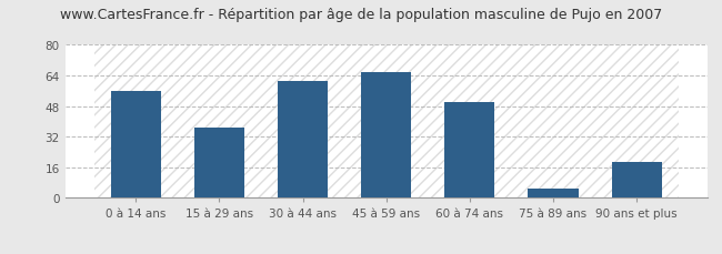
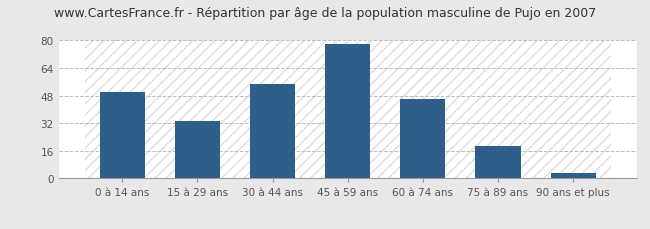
0 à 14 ans: 56 -> 50
15 à 29 ans: 37 -> 33
30 à 44 ans: 61 -> 55
45 à 59 ans: 66 -> 78
60 à 74 ans: 50 -> 46
75 à 89 ans: 5 -> 19
90 ans et plus: 19 -> 3
